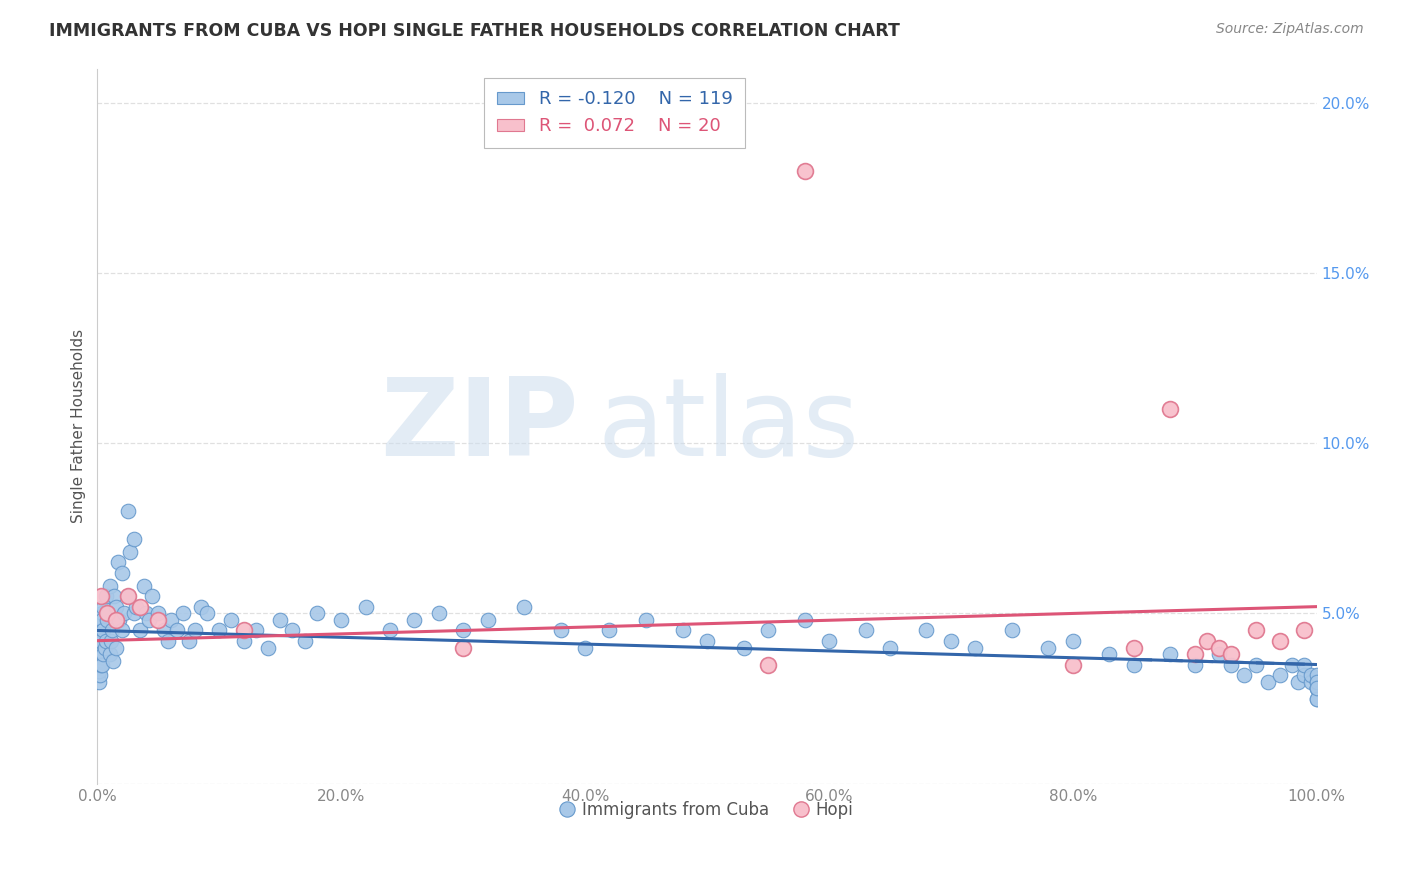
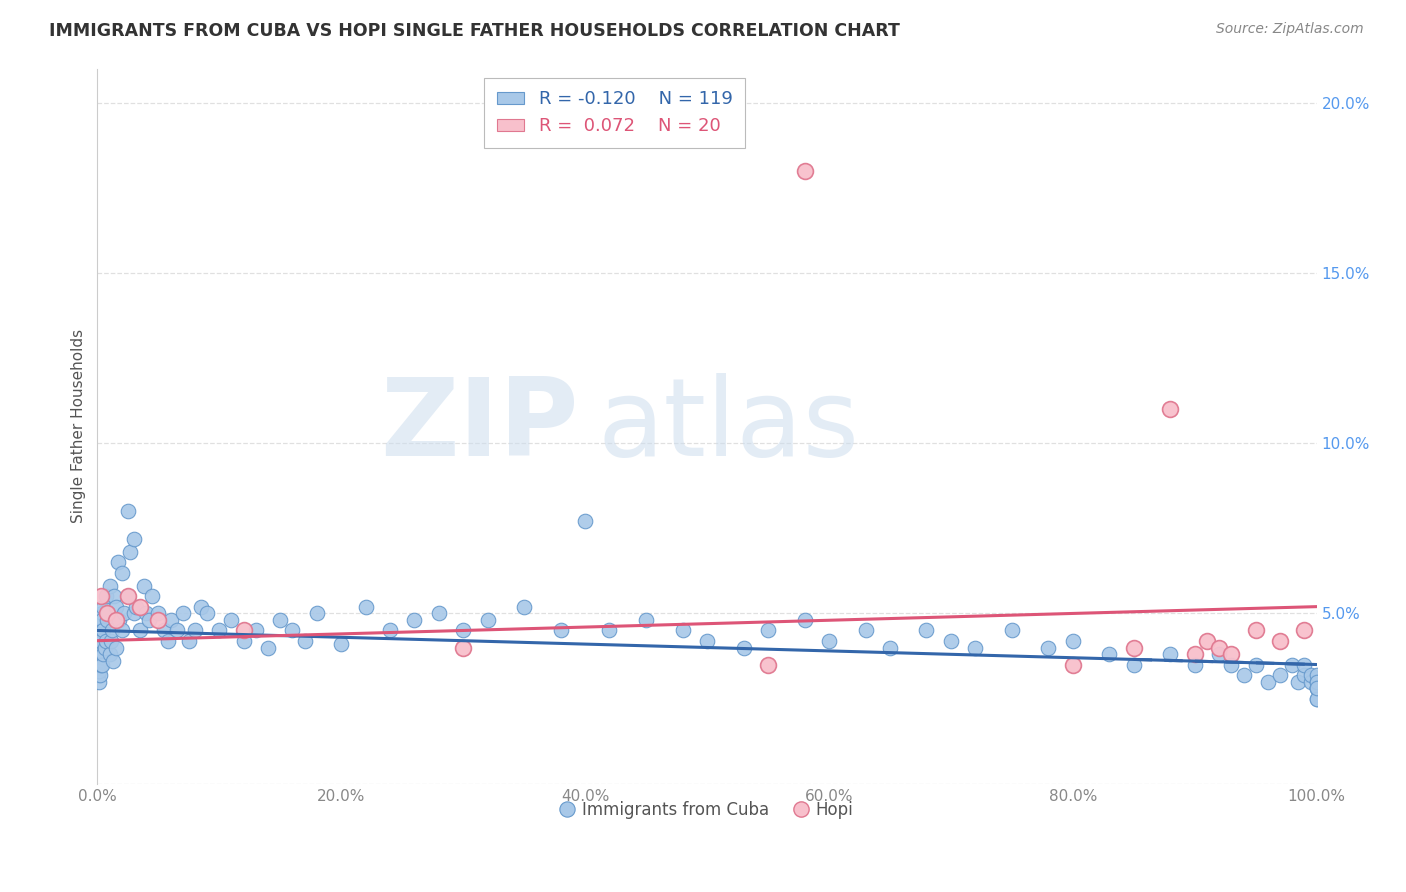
Immigrants from Cuba/20.0%: 4.8% -> 4.1%
Immigrants from Cuba/40.0%: 4.0% -> 7.7%
